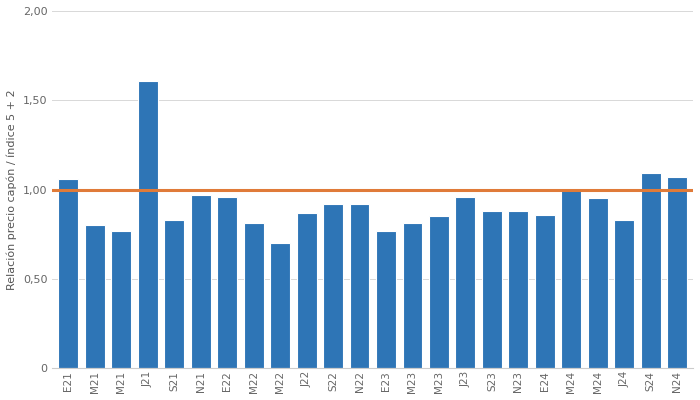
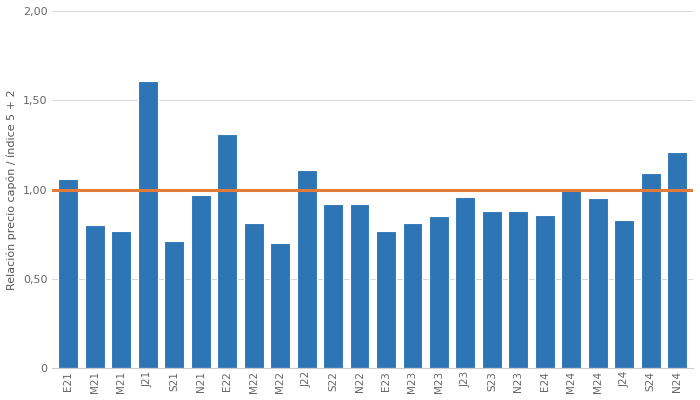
S21: 0,83 -> 0,71
E22: 0,96 -> 1,31
J22: 0,87 -> 1,11
N24: 1,07 -> 1,21
